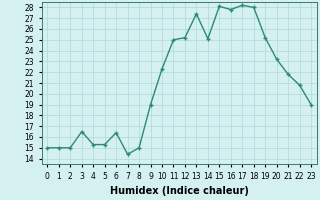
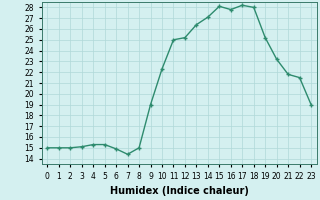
3: 16.5 -> 15.1
6: 16.4 -> 14.9
13: 27.4 -> 26.4
14: 25.1 -> 27.1
22: 20.8 -> 21.5
